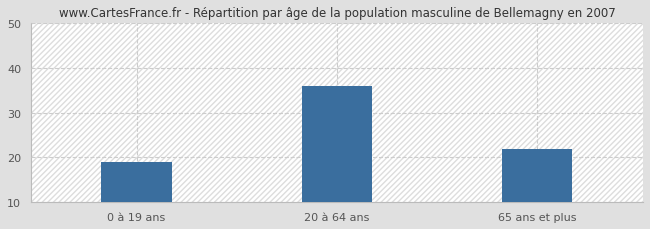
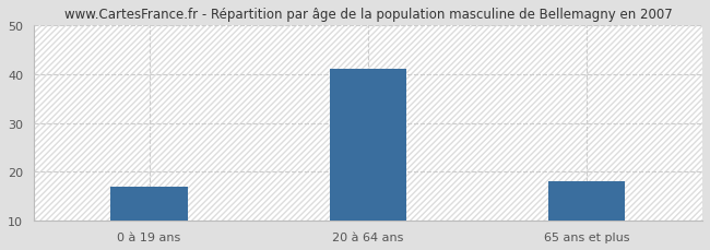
0 à 19 ans: 19 -> 17
20 à 64 ans: 36 -> 41
65 ans et plus: 22 -> 18
